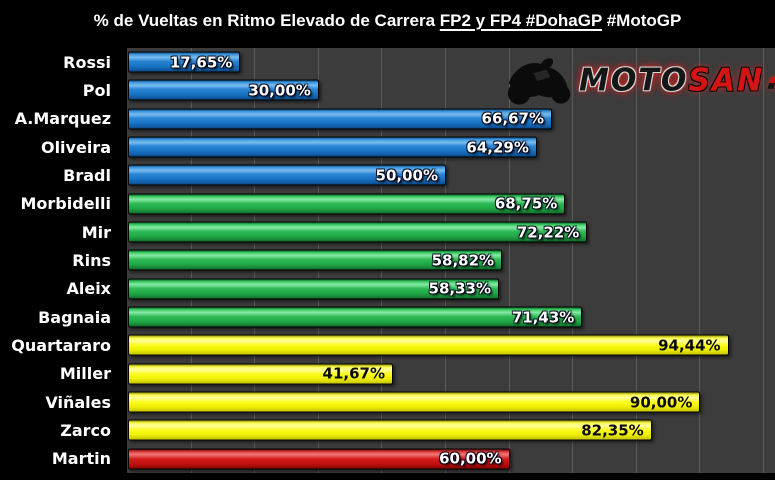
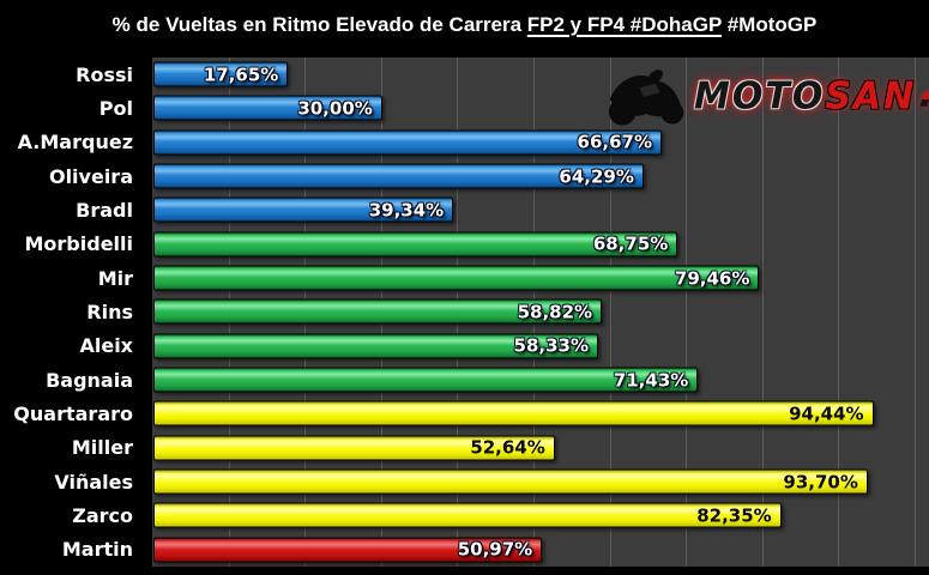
Bradl: 50,00% -> 39,34%
Mir: 72,22% -> 79,46%
Miller: 41,67% -> 52,64%
Viñales: 90,00% -> 93,70%
Martin: 60,00% -> 50,97%
